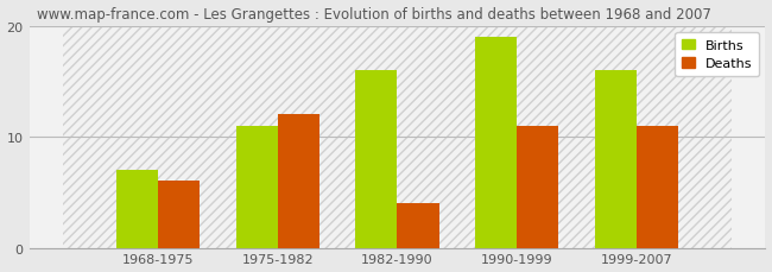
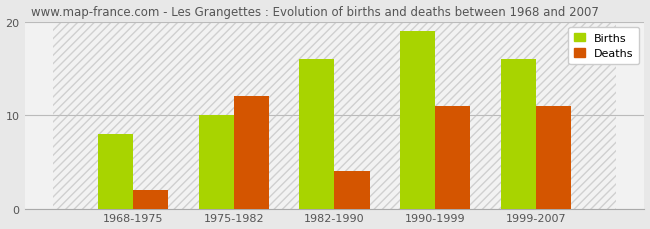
Births/1968-1975: 7 -> 8
Deaths/1968-1975: 6 -> 2
Births/1975-1982: 11 -> 10
